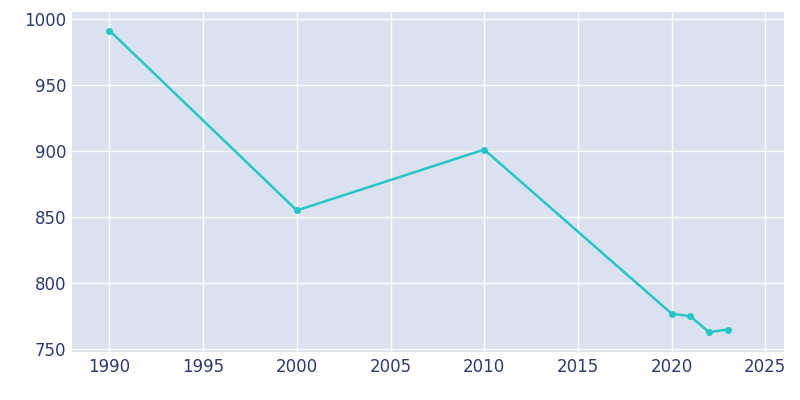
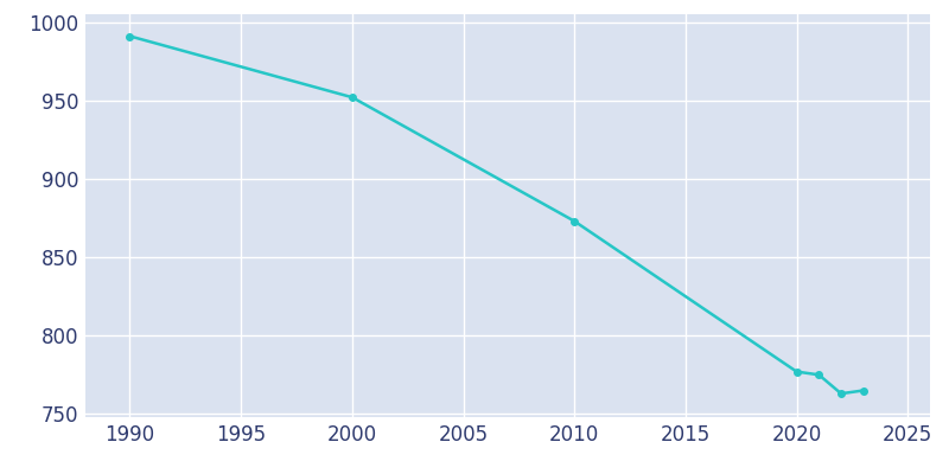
2000: 855 -> 952
2010: 901 -> 873
